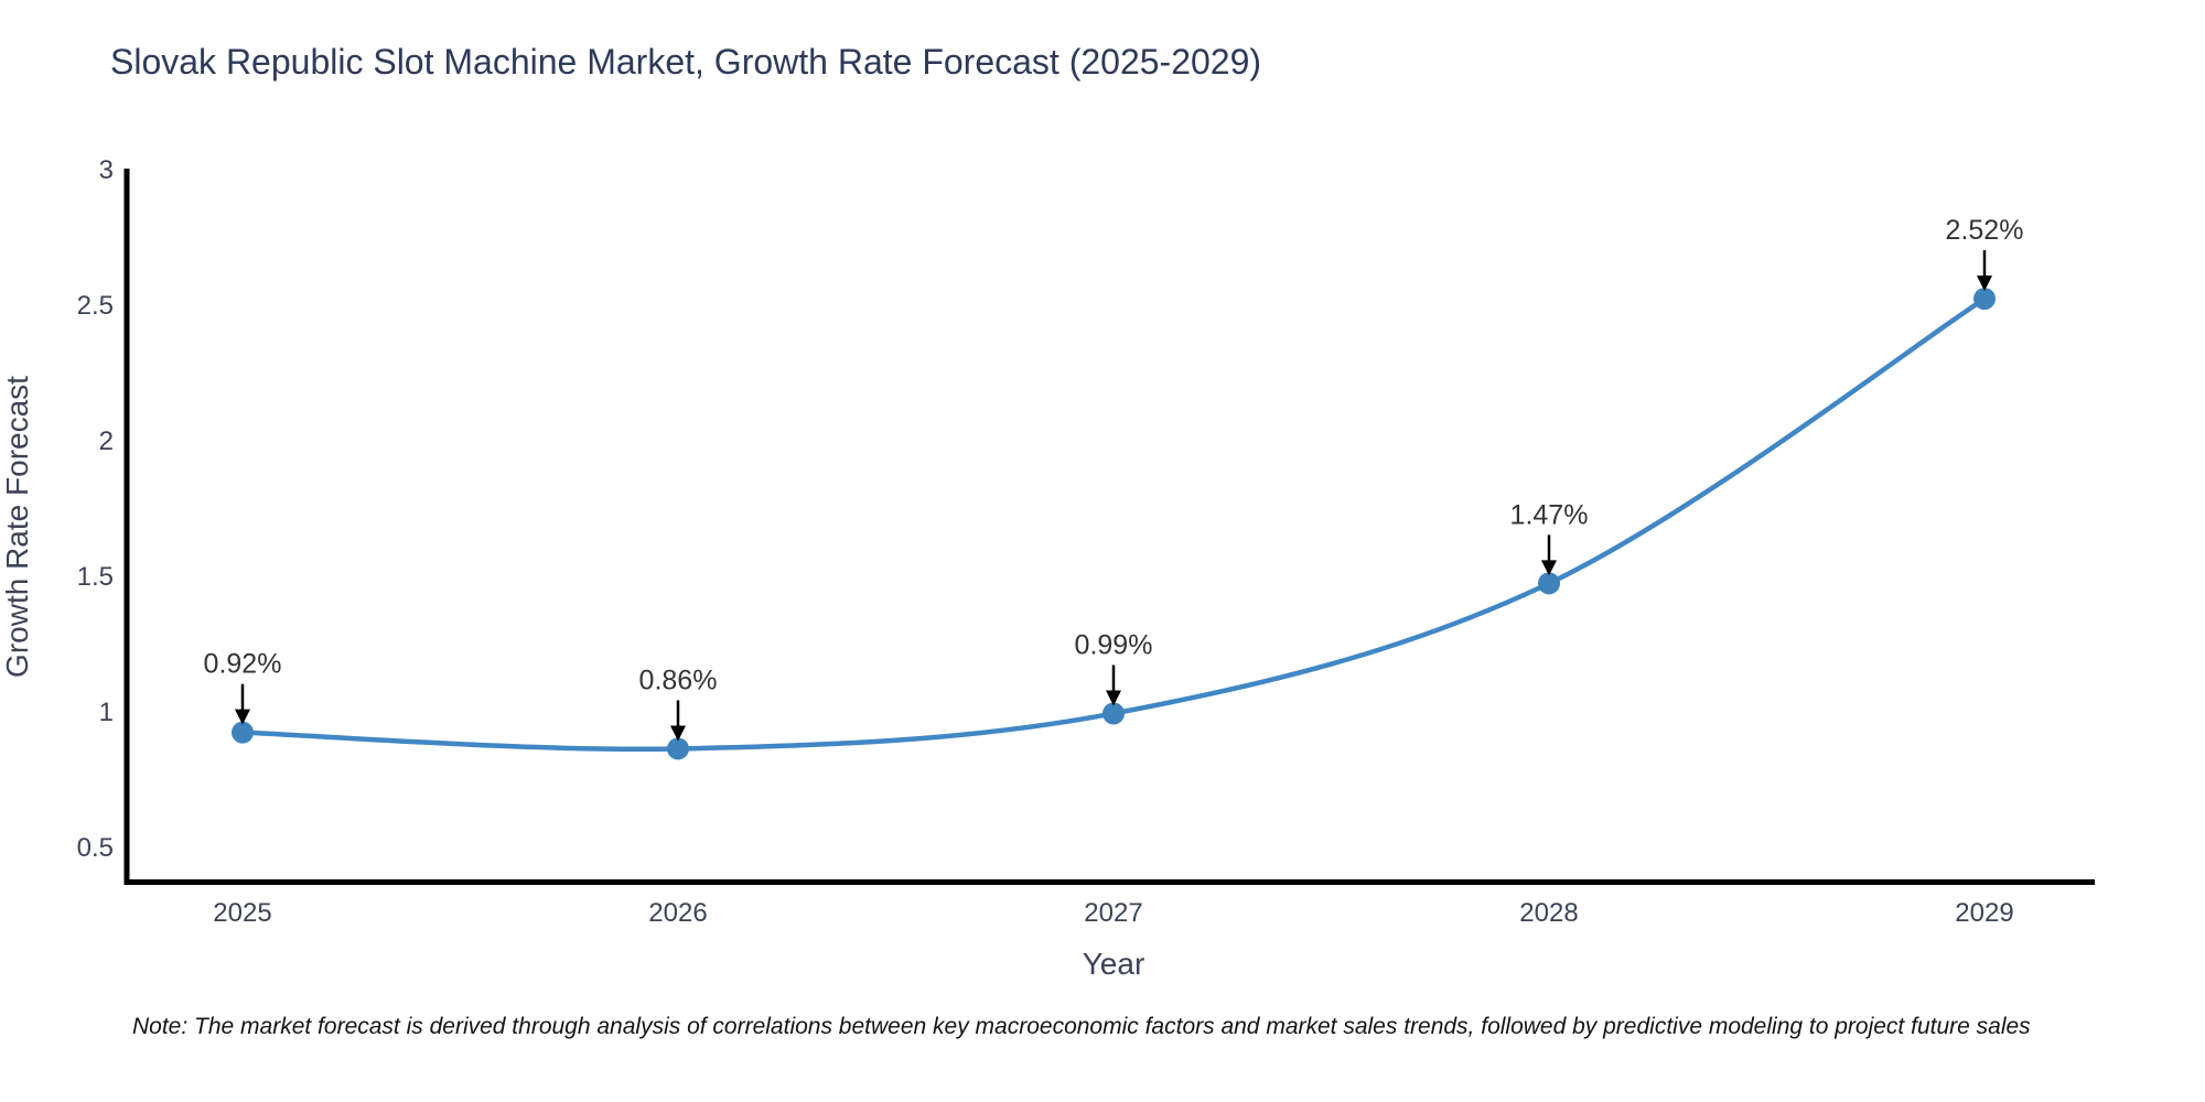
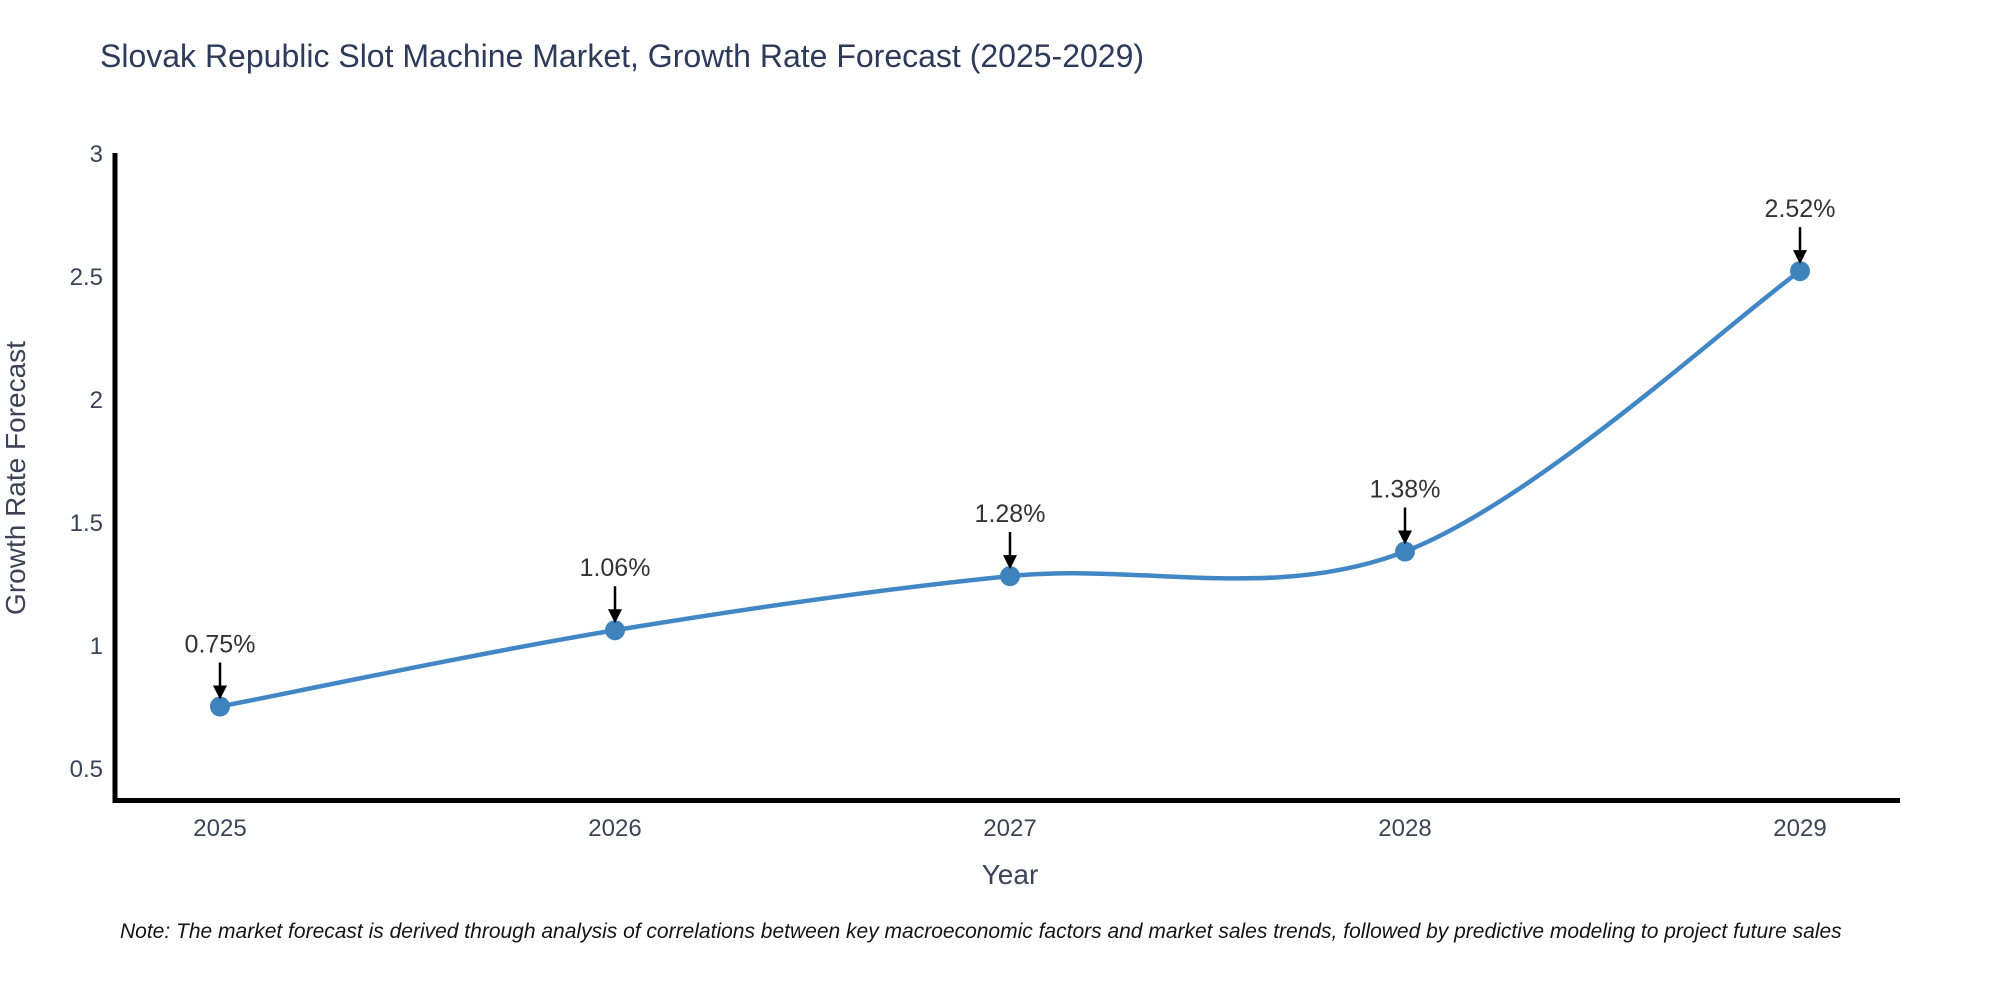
2025: 0.92% -> 0.75%
2026: 0.86% -> 1.06%
2027: 0.99% -> 1.28%
2028: 1.47% -> 1.38%
